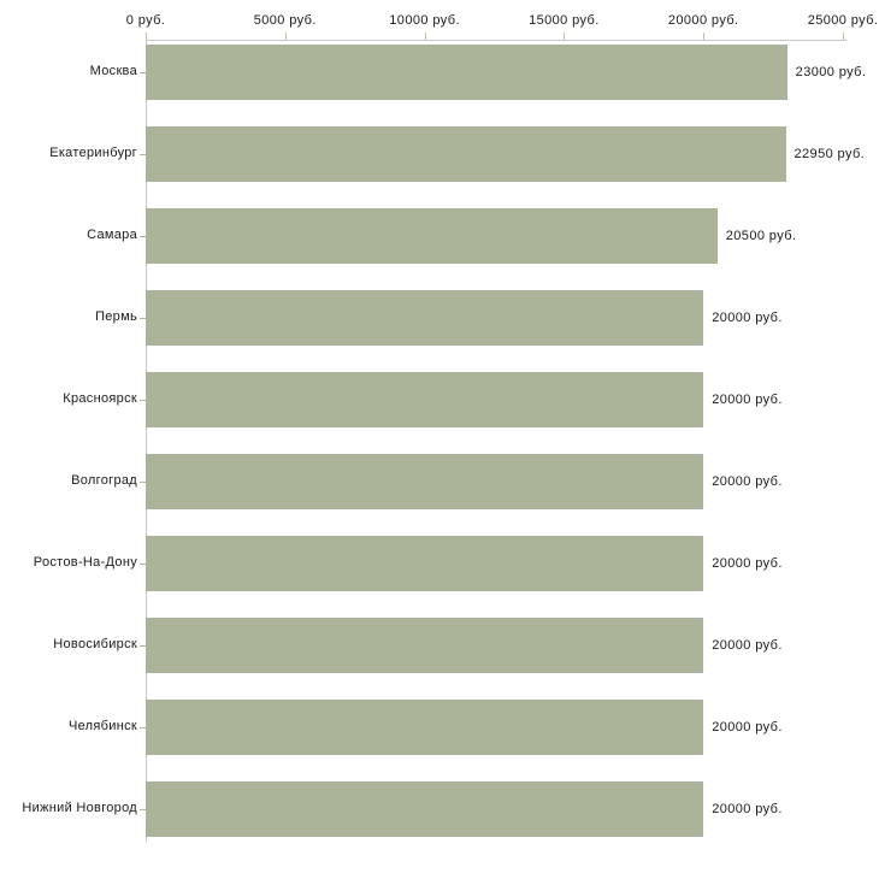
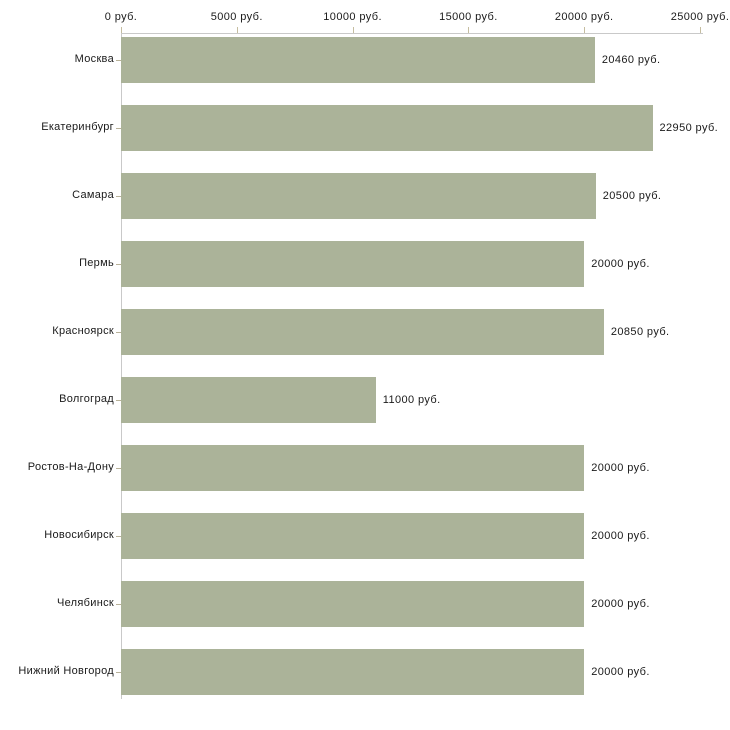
Москва: 23000 -> 20460
Красноярск: 20000 -> 20850
Волгоград: 20000 -> 11000
